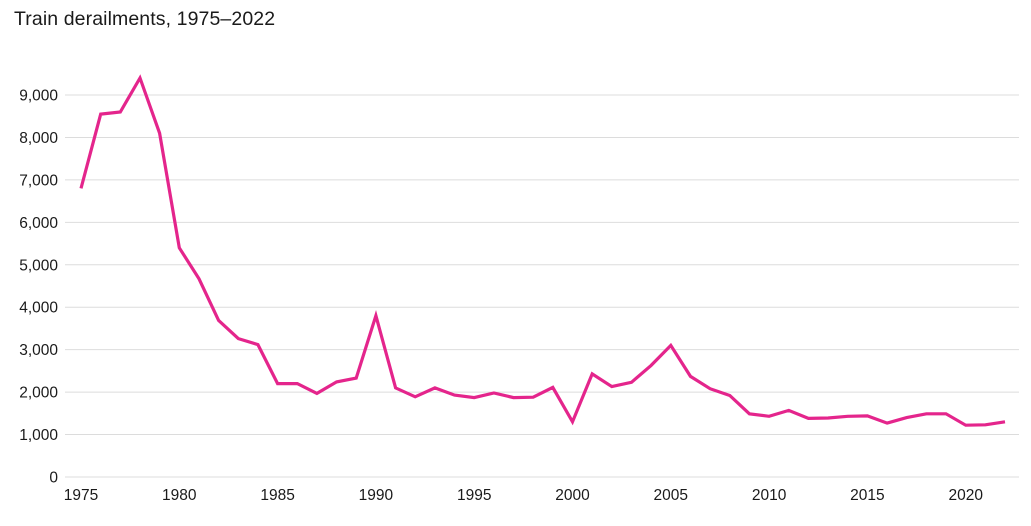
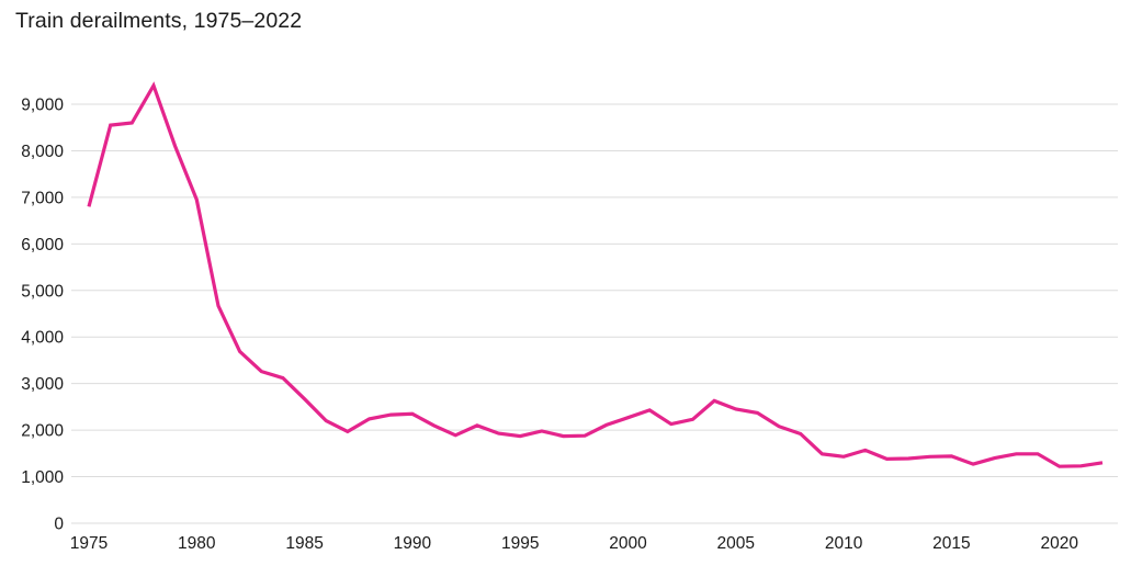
1980: 5400 -> 7000
1985: 2200 -> 2700
1990: 3800 -> 2400
2000: 1300 -> 2300
2005: 3100 -> 2400
